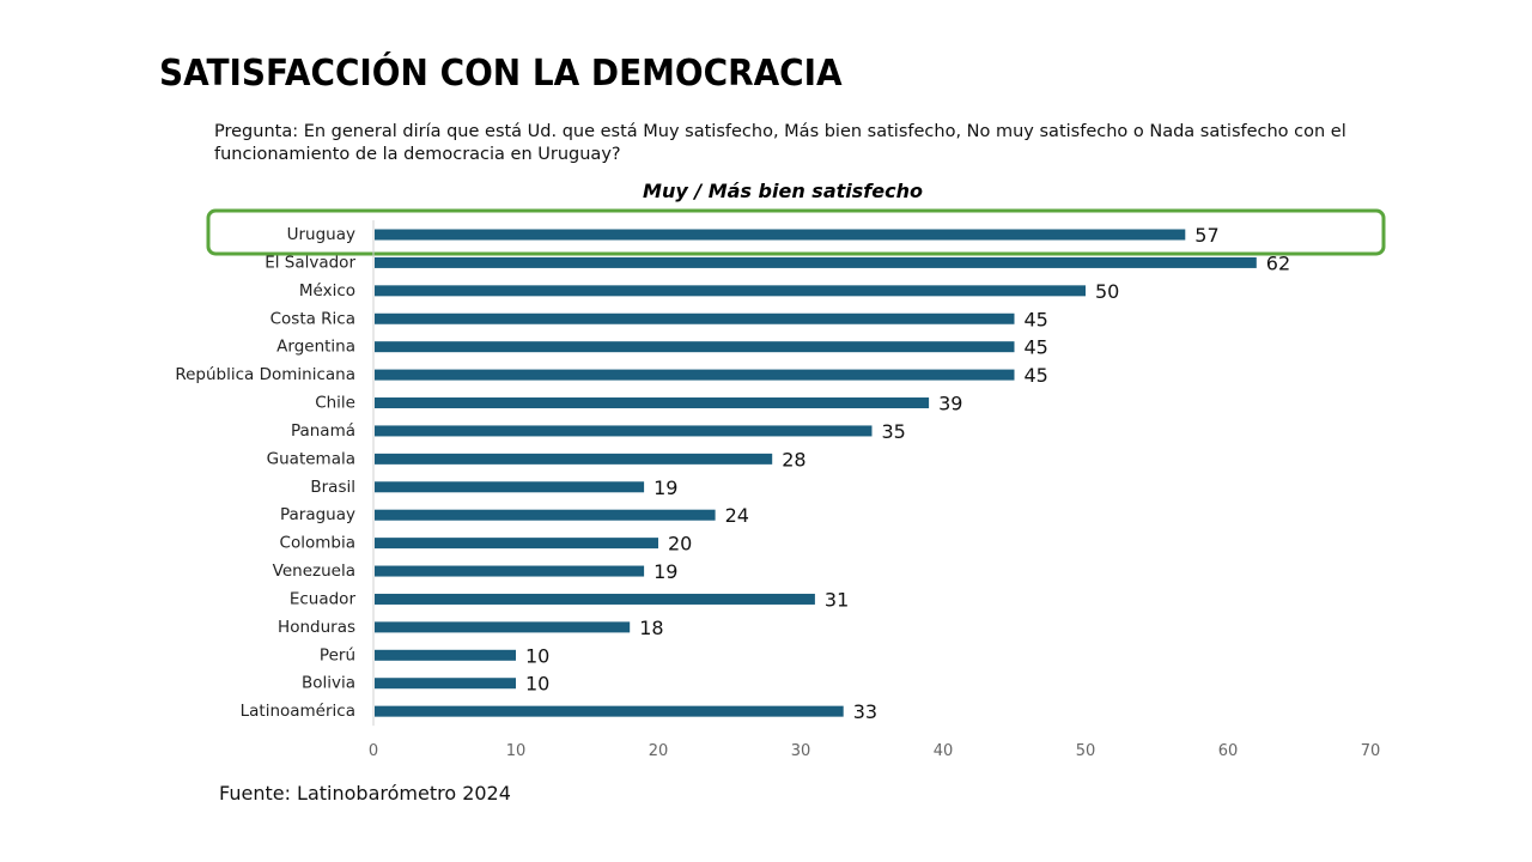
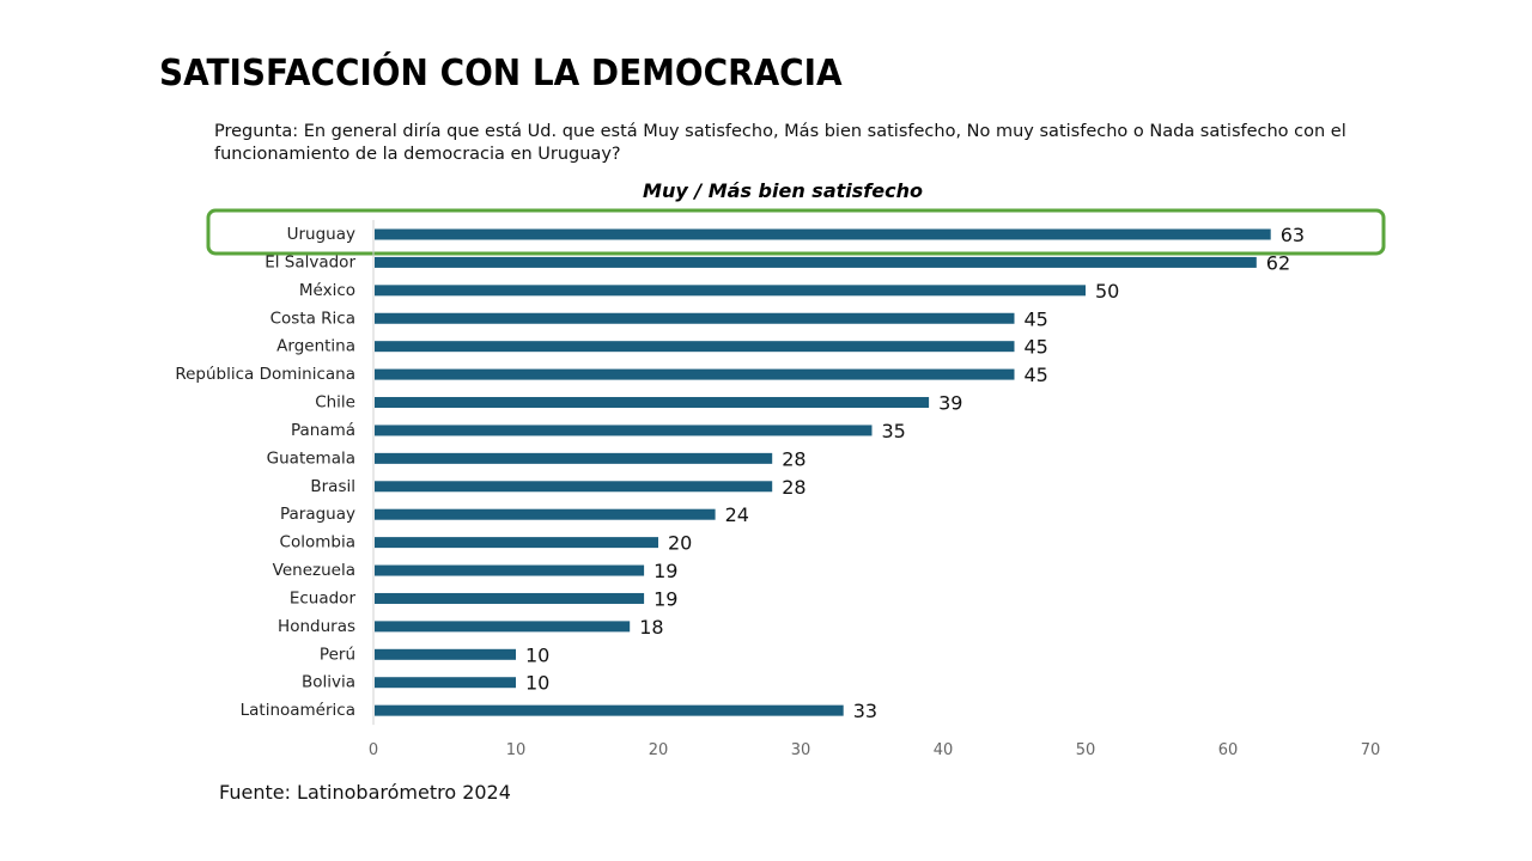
Uruguay: 57 -> 63
Brasil: 19 -> 28
Ecuador: 31 -> 19
